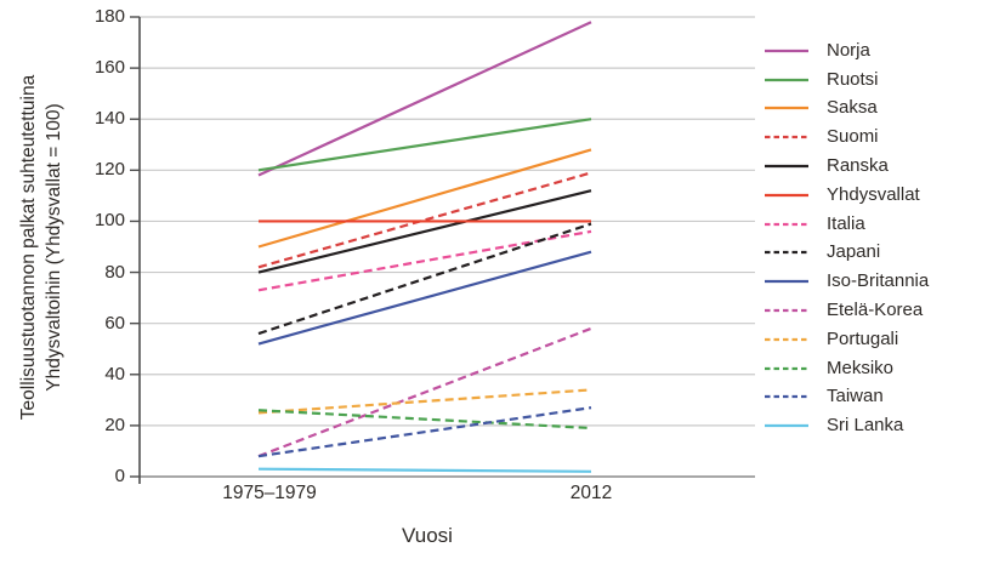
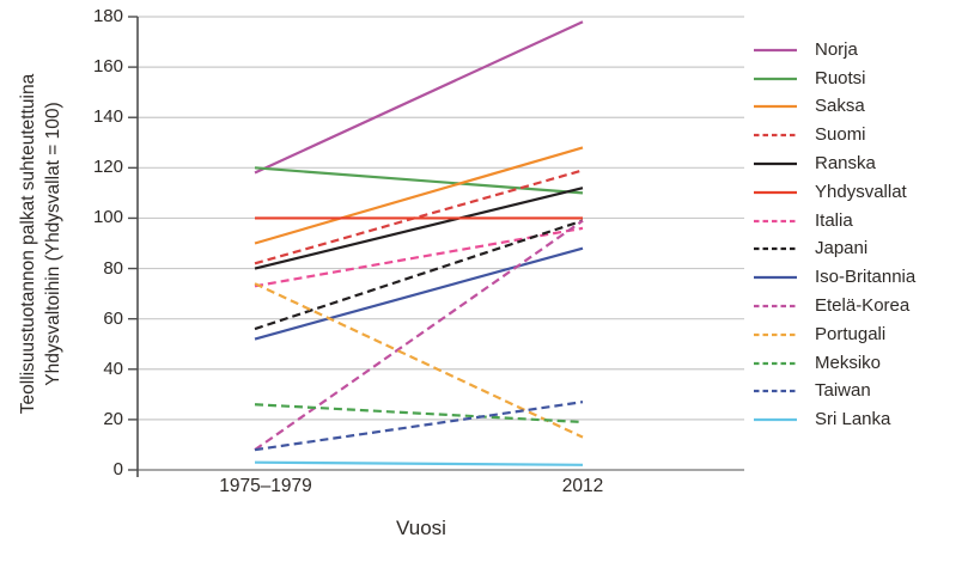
Portugali/1975–1979: 25 -> 74
Ruotsi/2012: 140 -> 110
Etelä-Korea/2012: 58 -> 99
Portugali/2012: 34 -> 13
